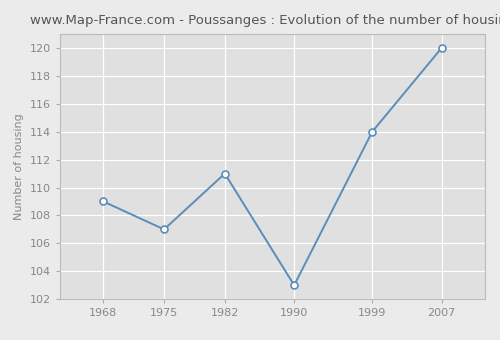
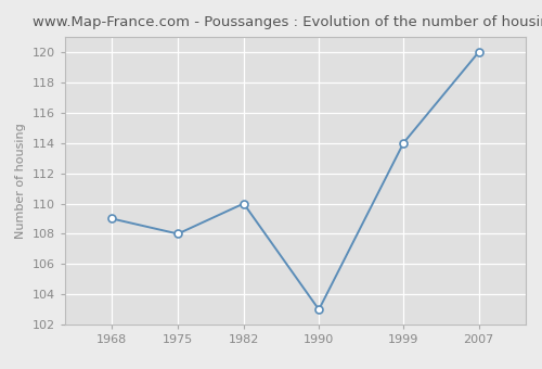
1975: 107 -> 108
1982: 111 -> 110
